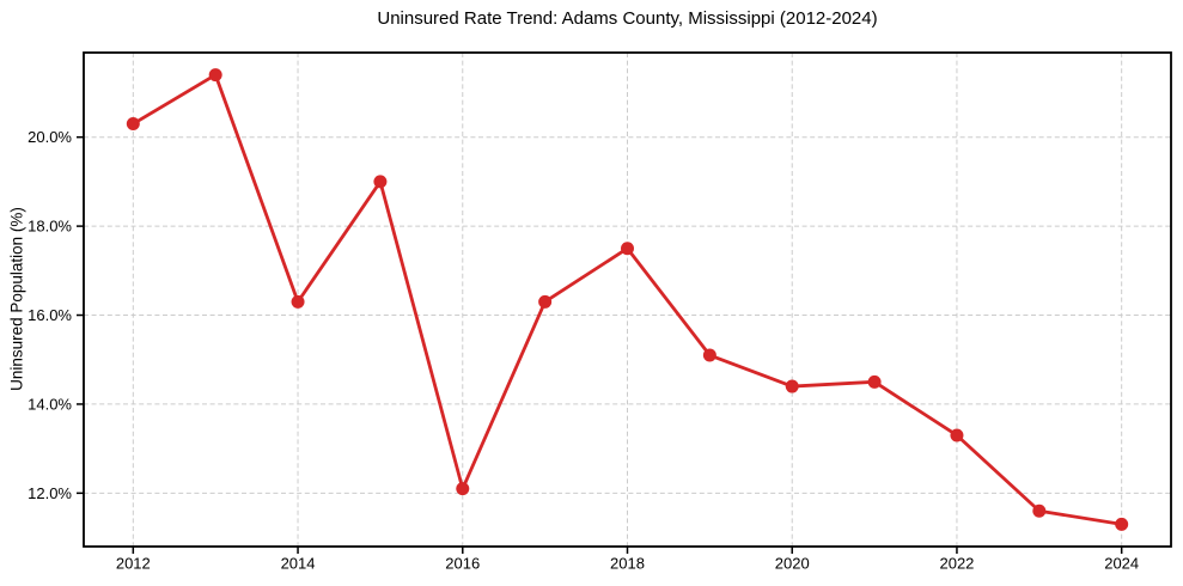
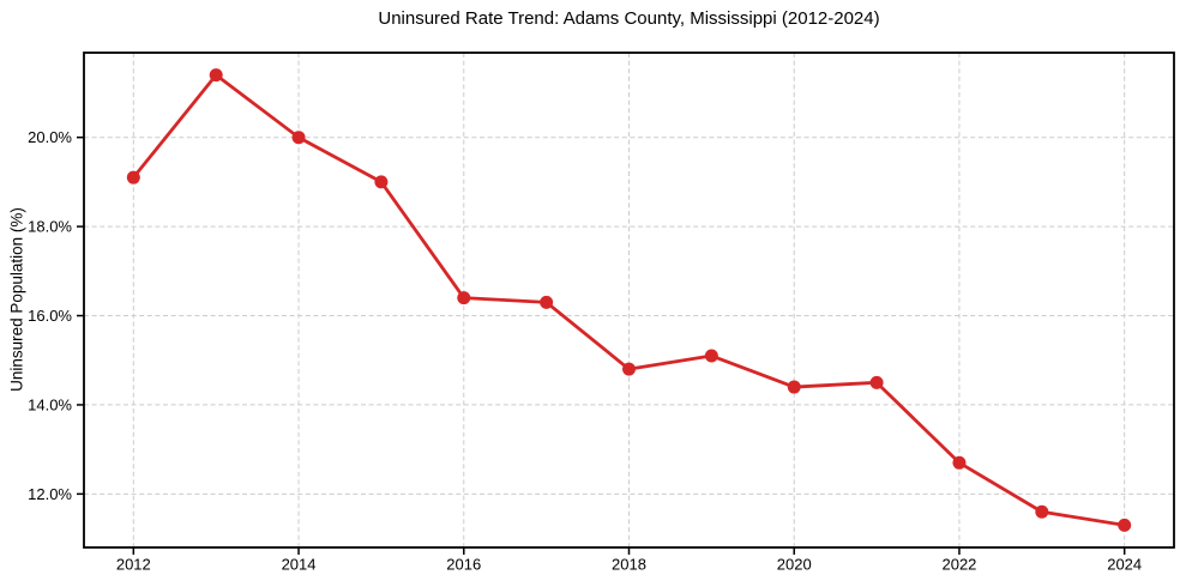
2012: 20.3% -> 19.1%
2014: 16.3% -> 20.0%
2016: 12.1% -> 16.4%
2018: 17.5% -> 14.8%
2022: 13.3% -> 12.7%
